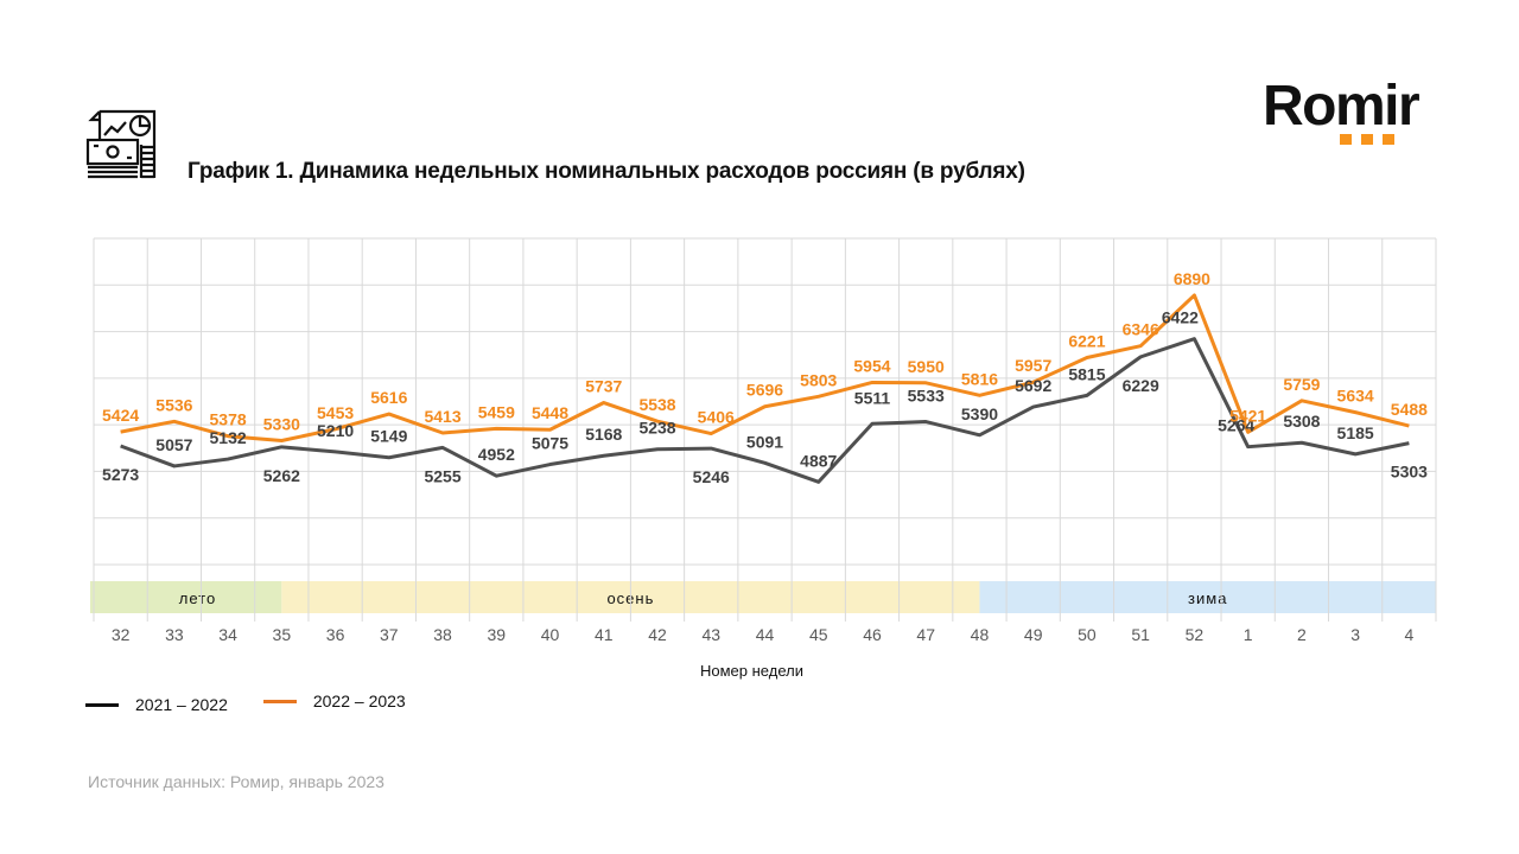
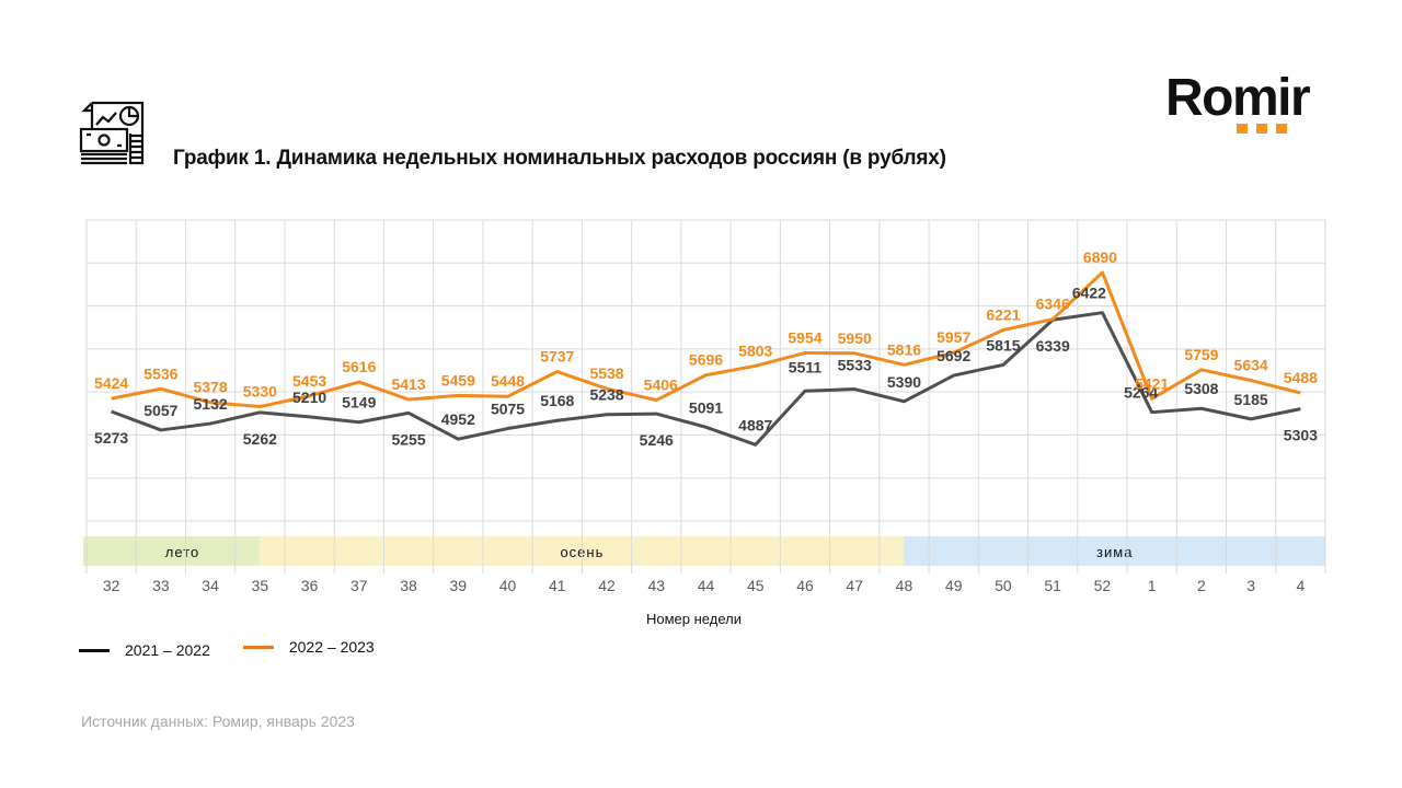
2021 – 2022/51: 6229 -> 6339
